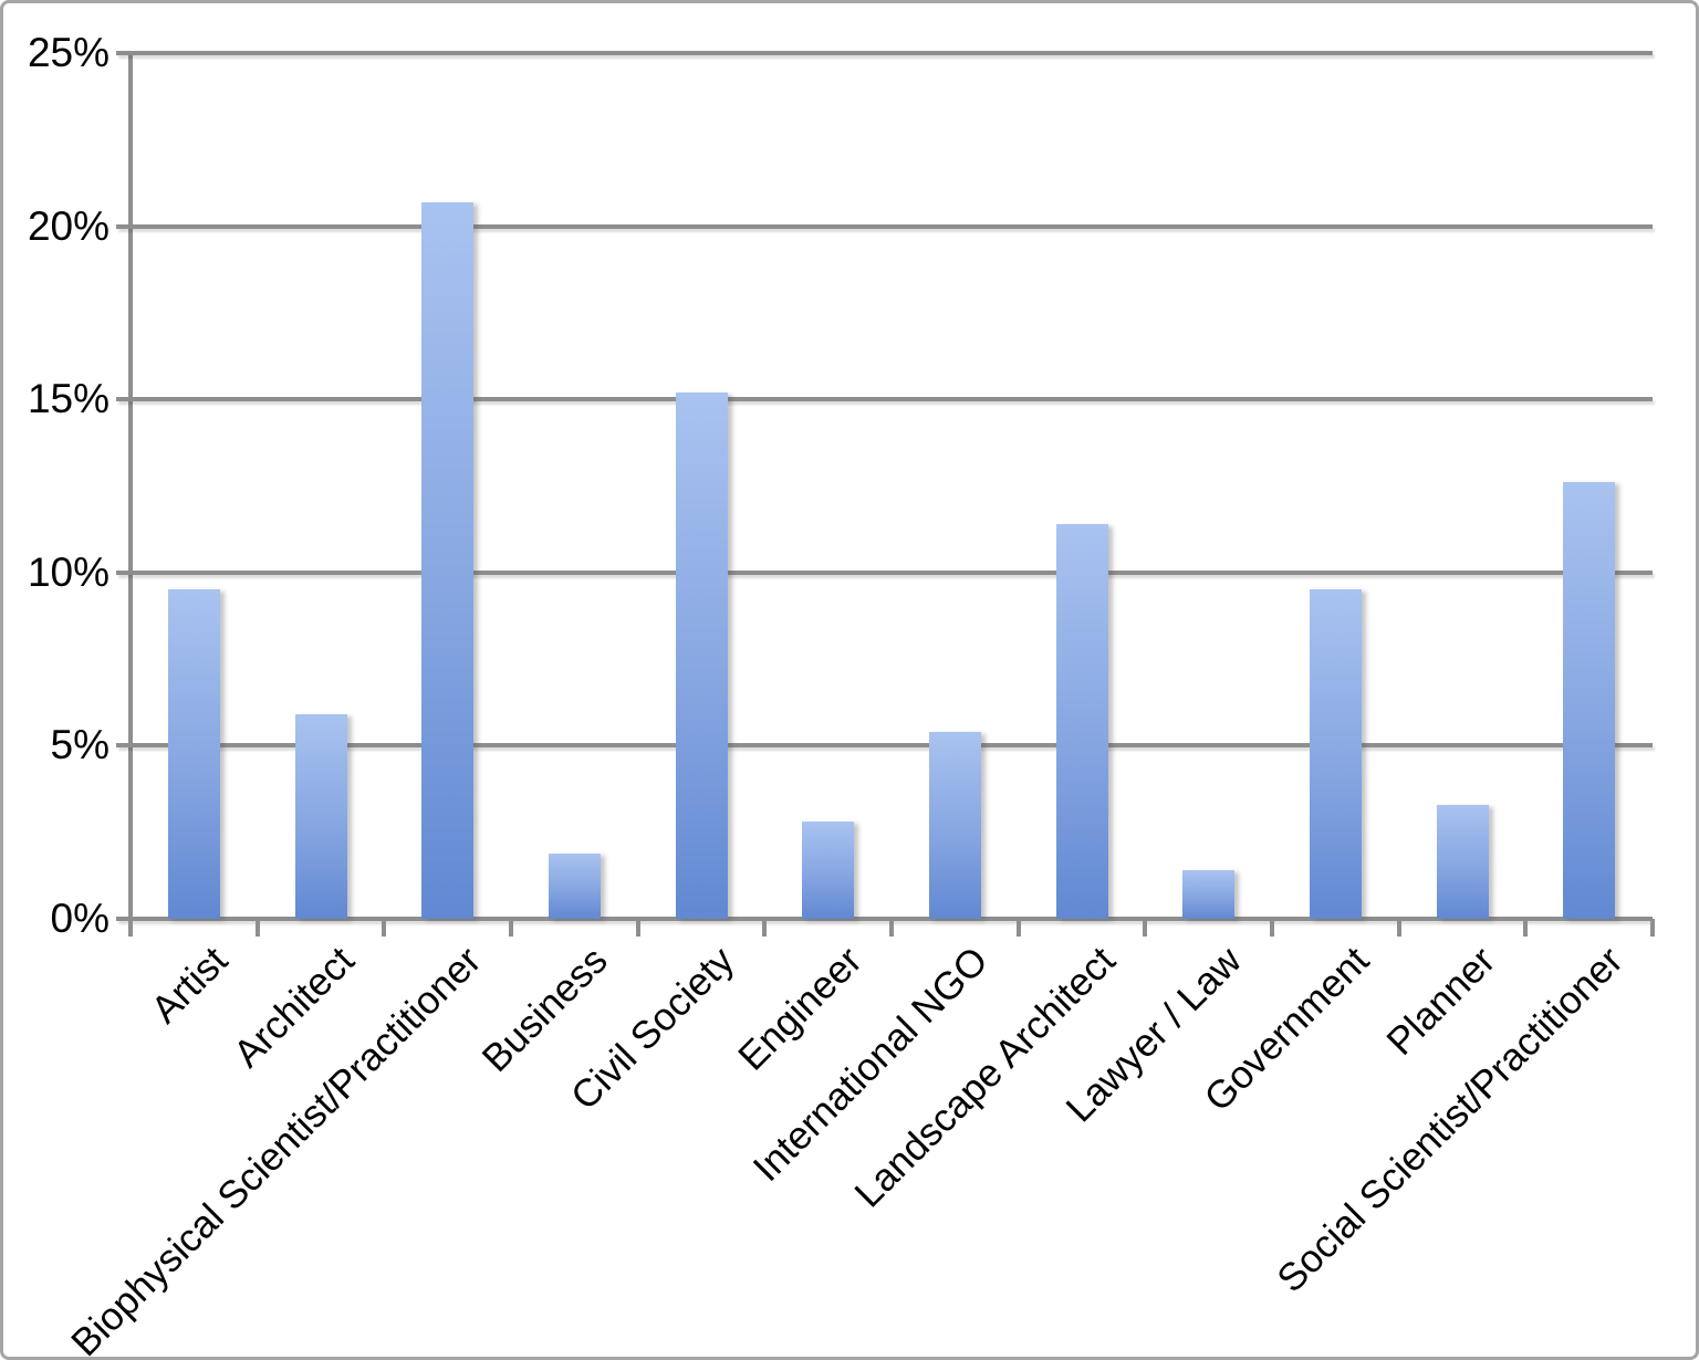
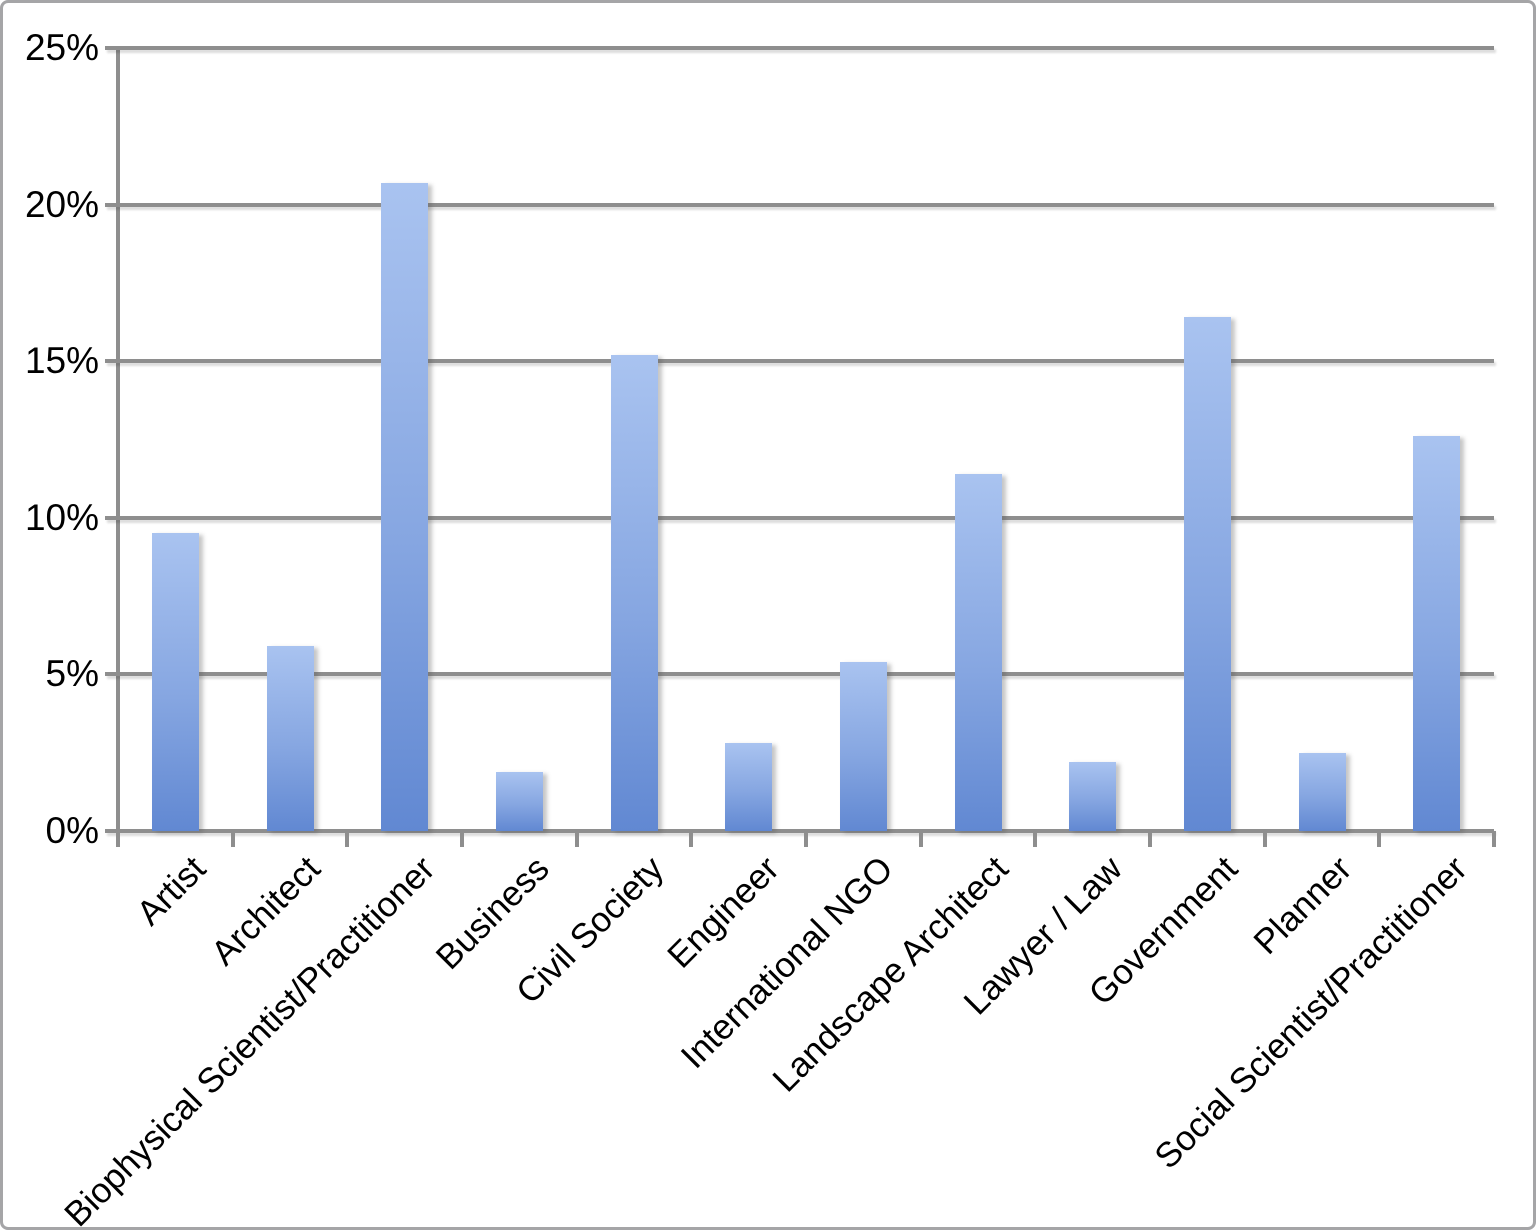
Lawyer / Law: 1.4% -> 2.2%
Government: 9.5% -> 16.4%
Planner: 3.3% -> 2.5%
